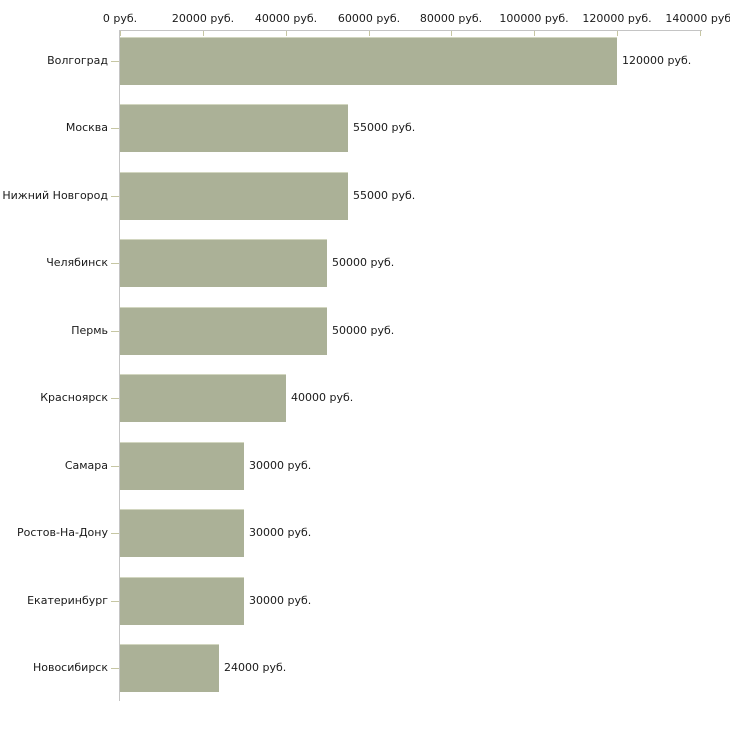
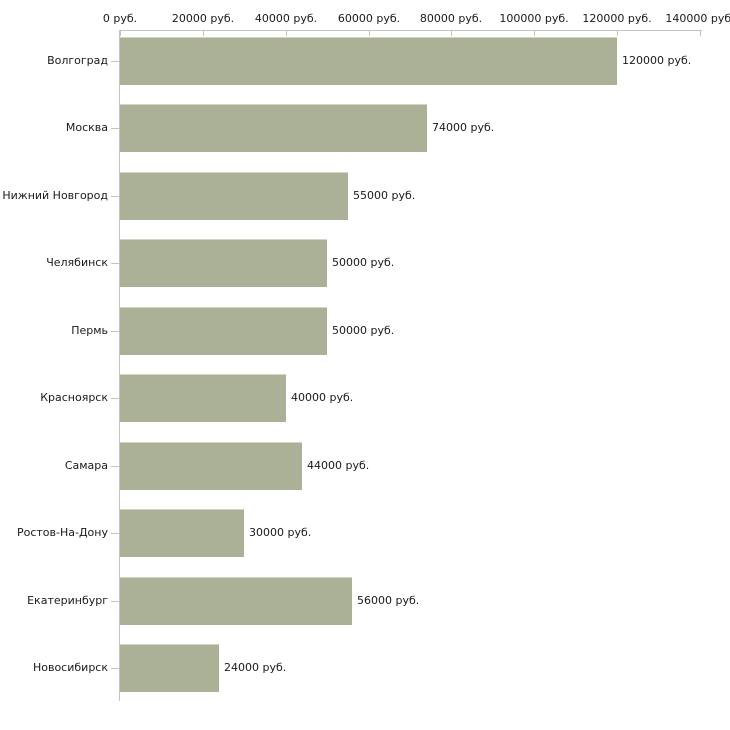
Москва: 55000 -> 74000
Самара: 30000 -> 44000
Екатеринбург: 30000 -> 56000
